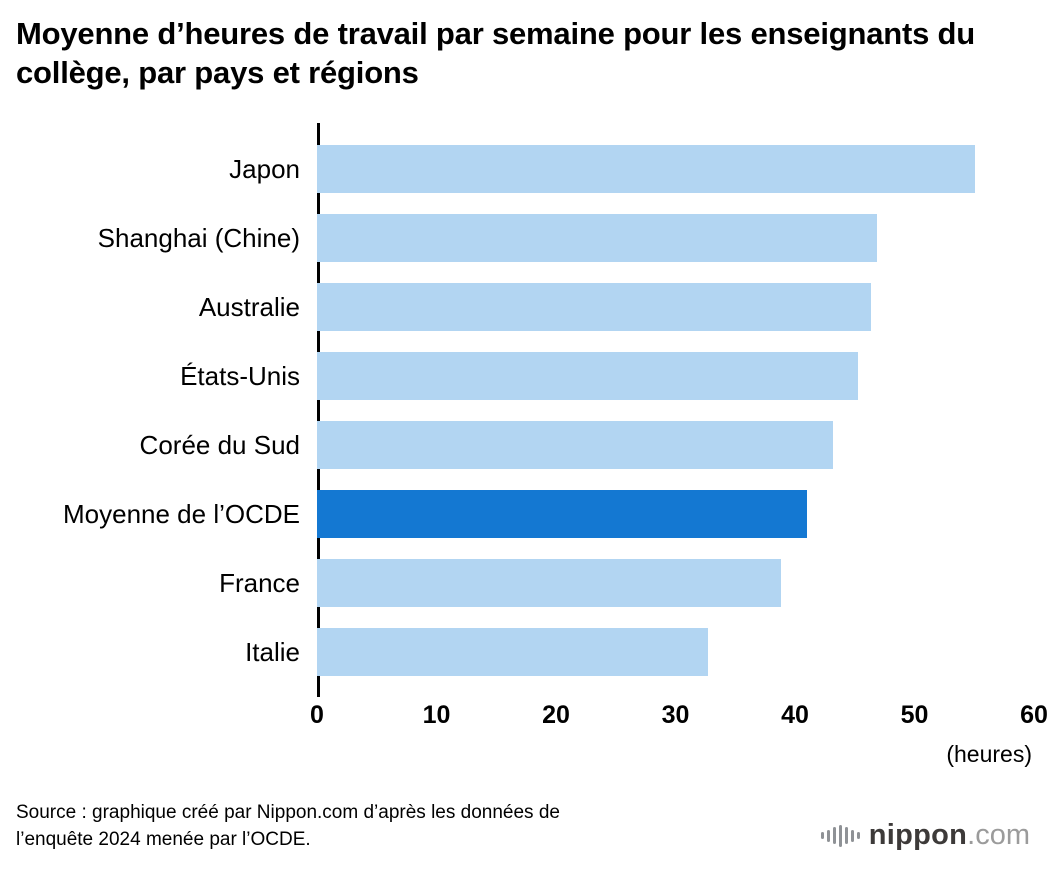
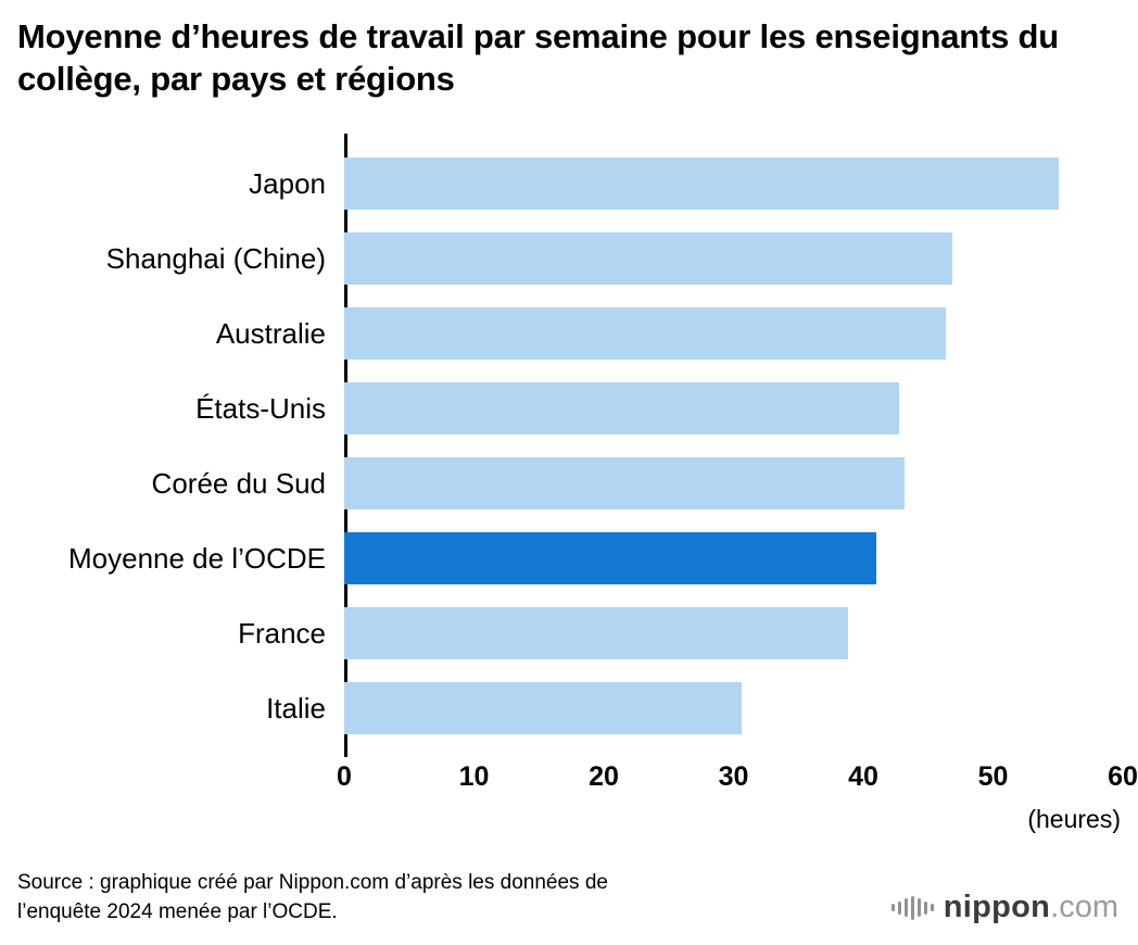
États-Unis: 45.3 -> 42.8
Italie: 32.7 -> 30.6
